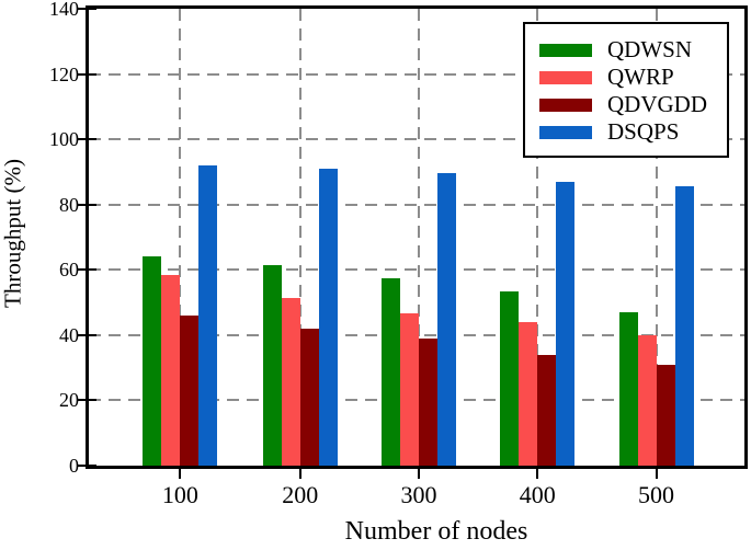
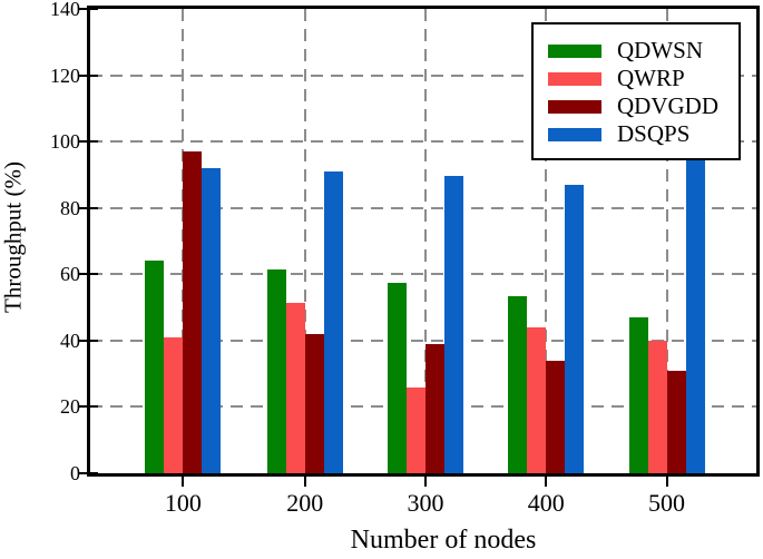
QWRP/100: 58 -> 41
QDVGDD/100: 46 -> 97
QWRP/300: 46 -> 26
DSQPS/500: 86 -> 100
